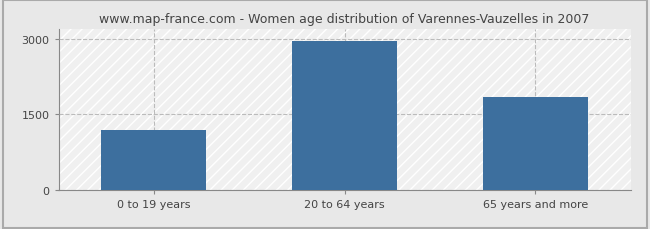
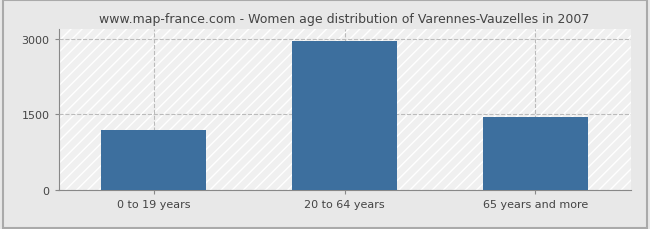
65 years and more: 1840 -> 1440
